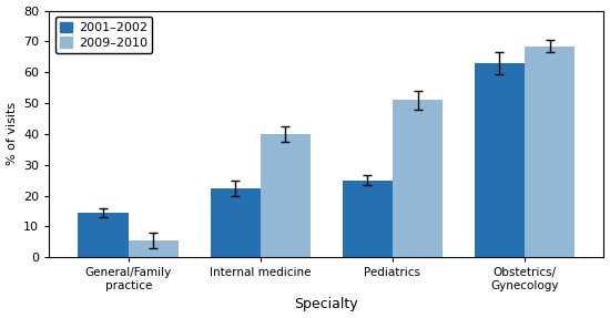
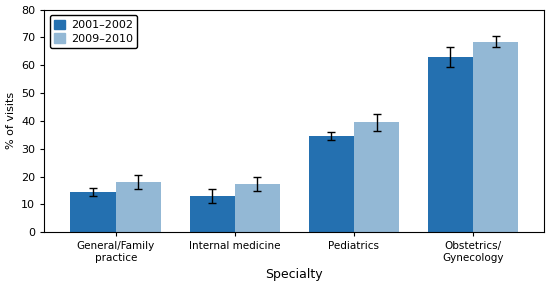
2009–2010/General/Family practice: 5.5 -> 18.0
2001–2002/Internal medicine: 22.5 -> 13.0
2009–2010/Internal medicine: 40.0 -> 17.5
2001–2002/Pediatrics: 25.0 -> 34.5
2009–2010/Pediatrics: 51.0 -> 39.5
